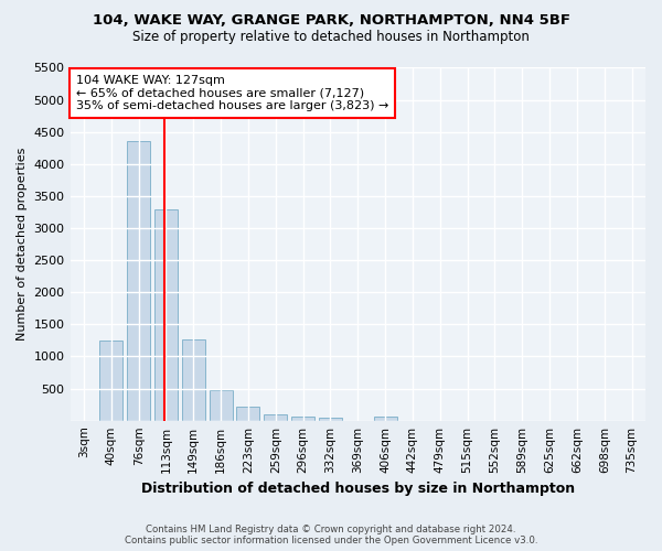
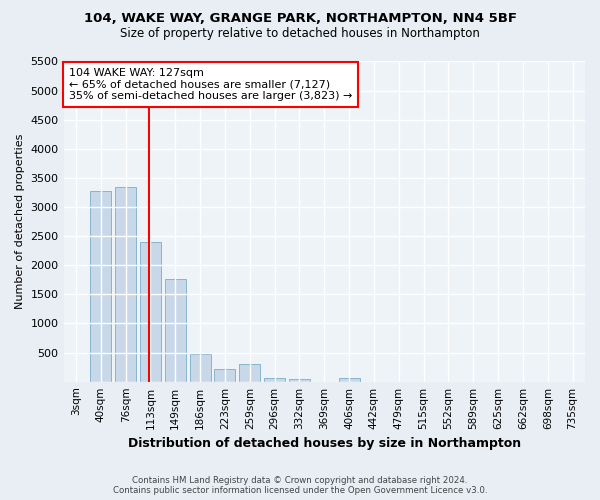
40sqm: 1250 -> 3280
76sqm: 4350 -> 3340
113sqm: 3300 -> 2400
149sqm: 1270 -> 1760
259sqm: 90 -> 300
